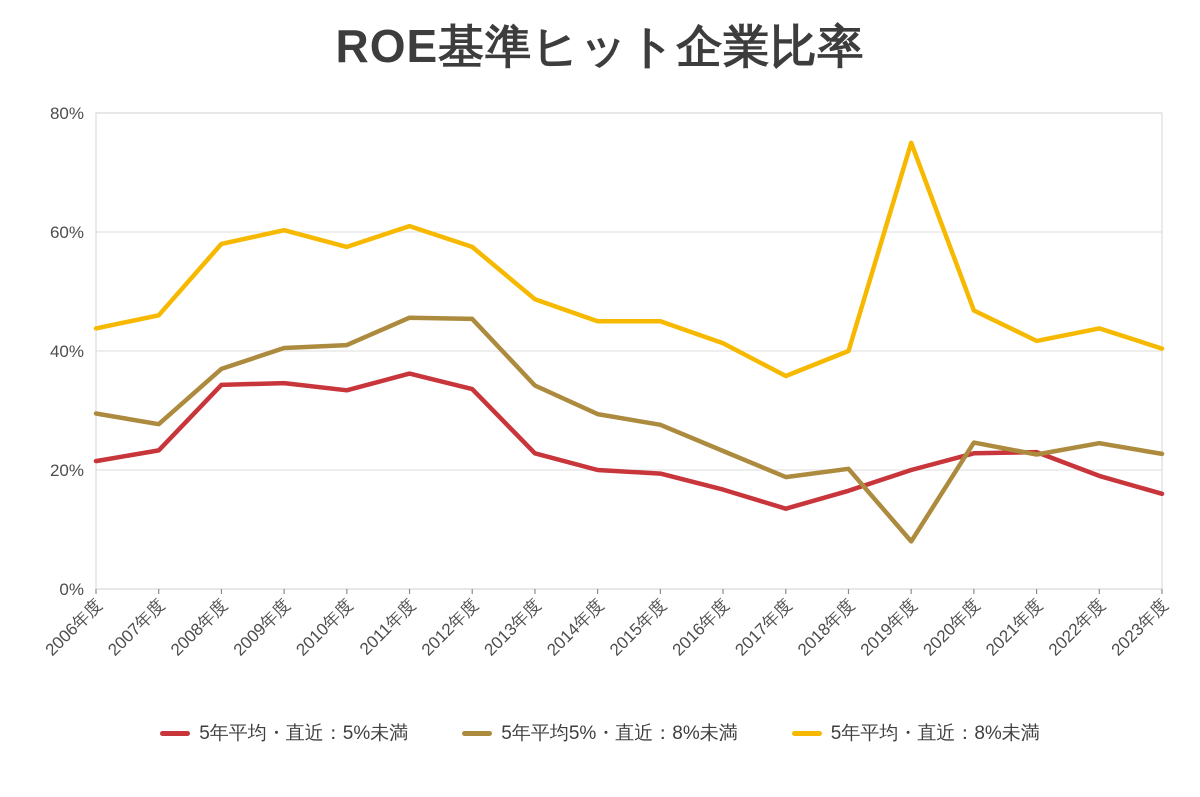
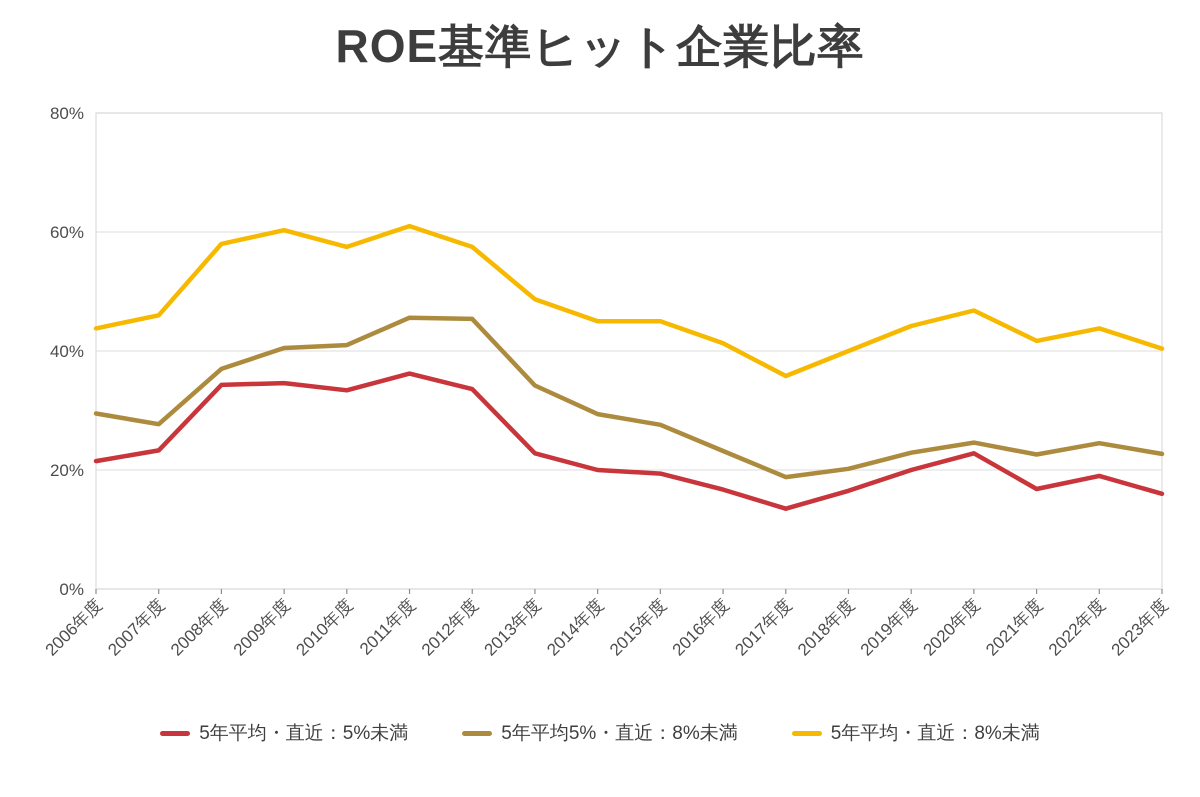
5年平均5%・直近：8%未満/2019年度: 8% -> 23%
5年平均・直近：8%未満/2019年度: 75% -> 44%
5年平均・直近：5%未満/2021年度: 23% -> 17%
